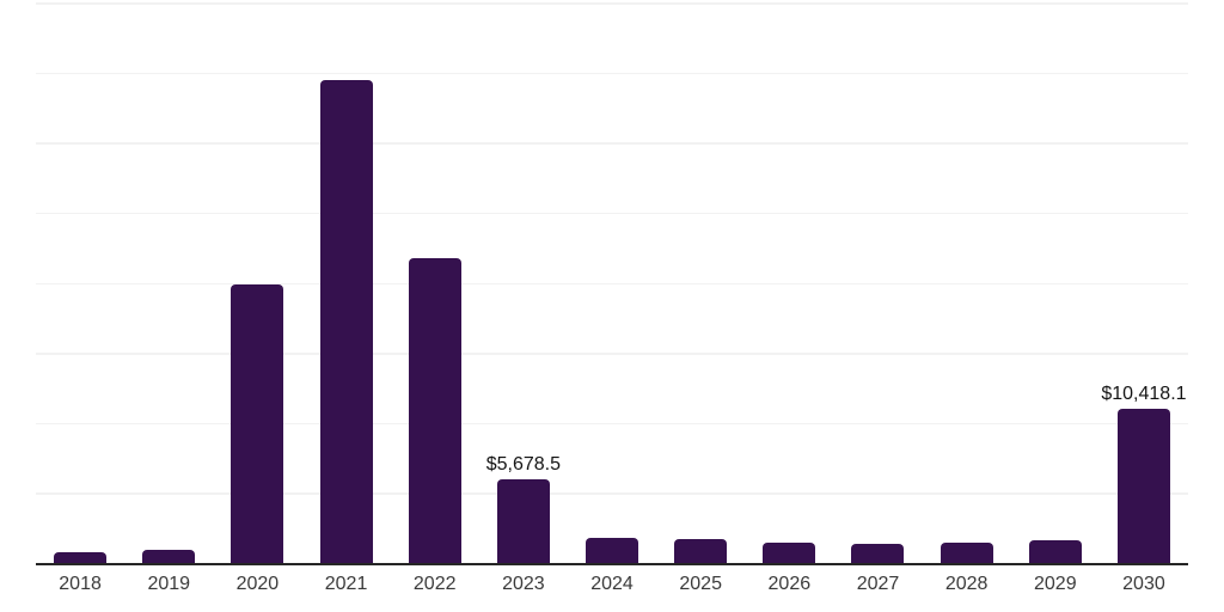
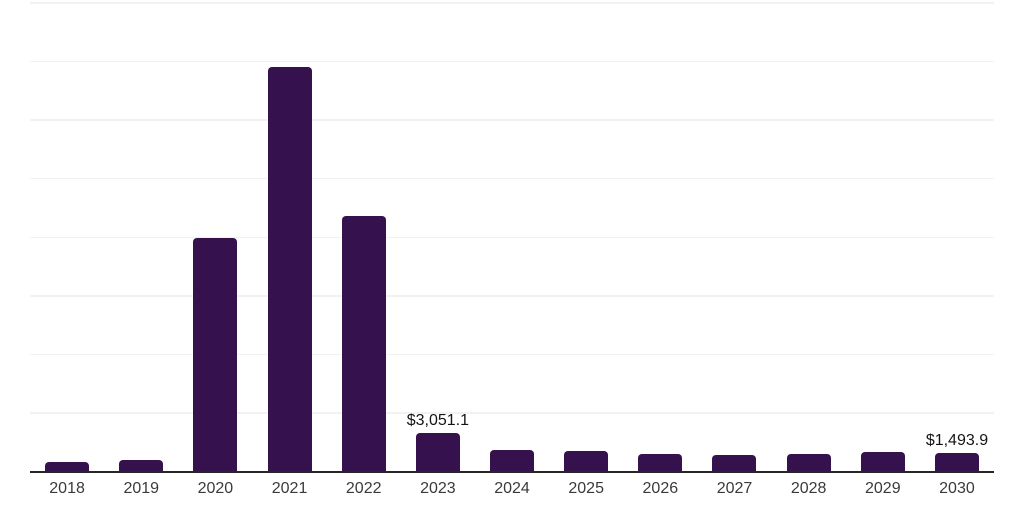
2023: $5,678.5 -> $3,051.1
2030: $10,418.1 -> $1,493.9
